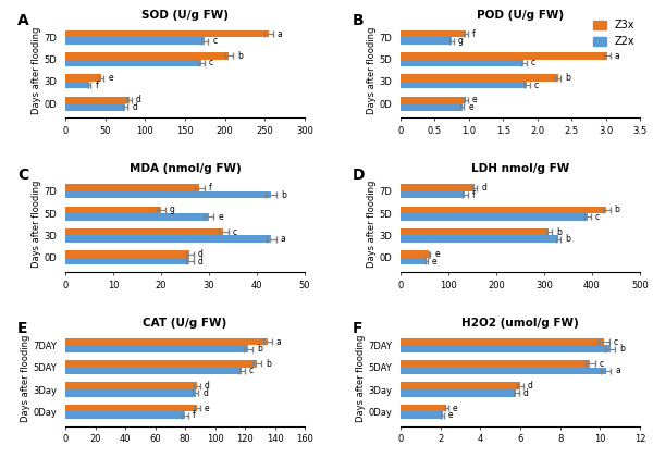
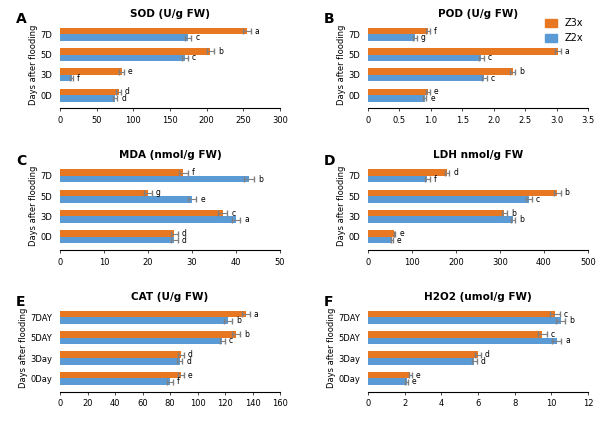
SOD (U/g FW)/Z3x/3D: 45 -> 84
SOD (U/g FW)/Z2x/3D: 30 -> 16
MDA (nmol/g FW)/Z3x/3D: 33 -> 37
MDA (nmol/g FW)/Z2x/3D: 43 -> 40
LDH nmol/g FW/Z3x/7D: 155 -> 180
LDH nmol/g FW/Z2x/5D: 390 -> 365
